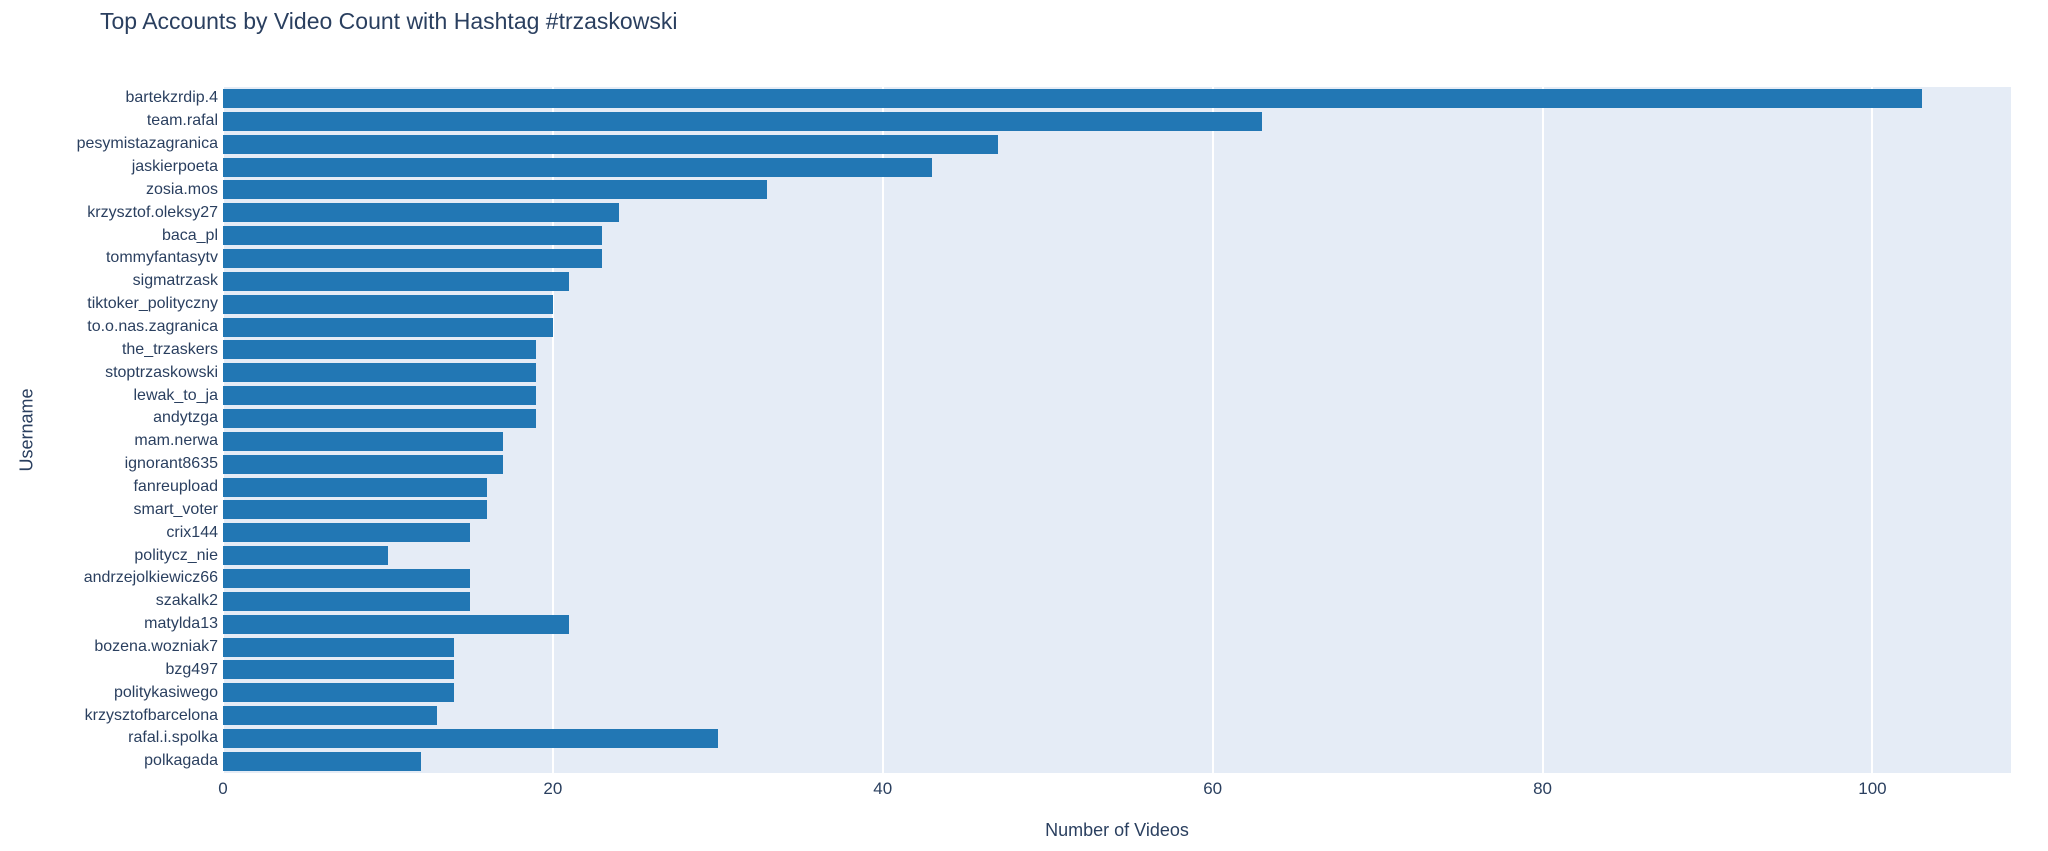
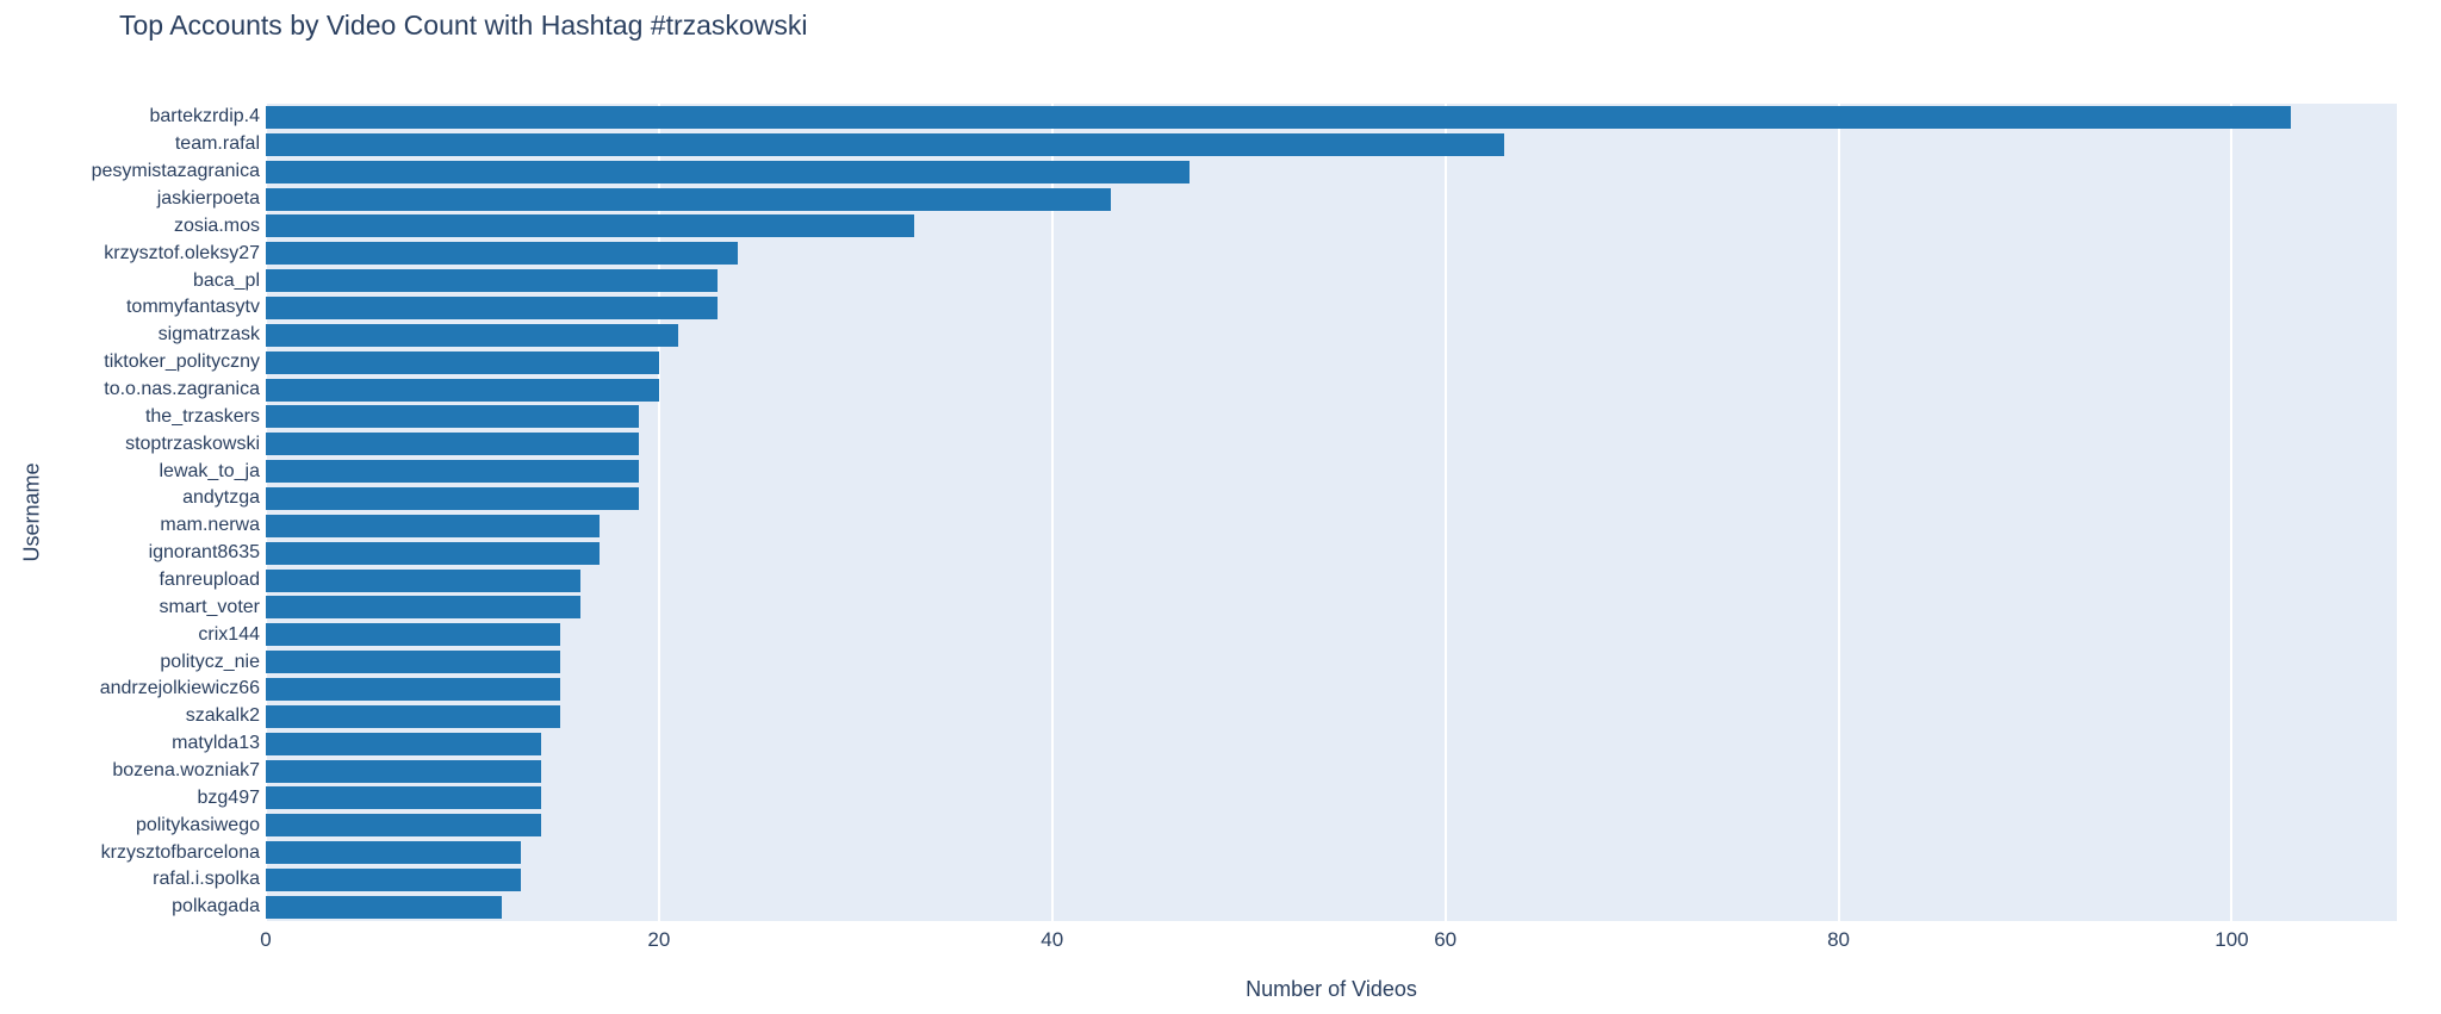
politycz_nie: 10 -> 15
matylda13: 21 -> 14
rafal.i.spolka: 30 -> 13
